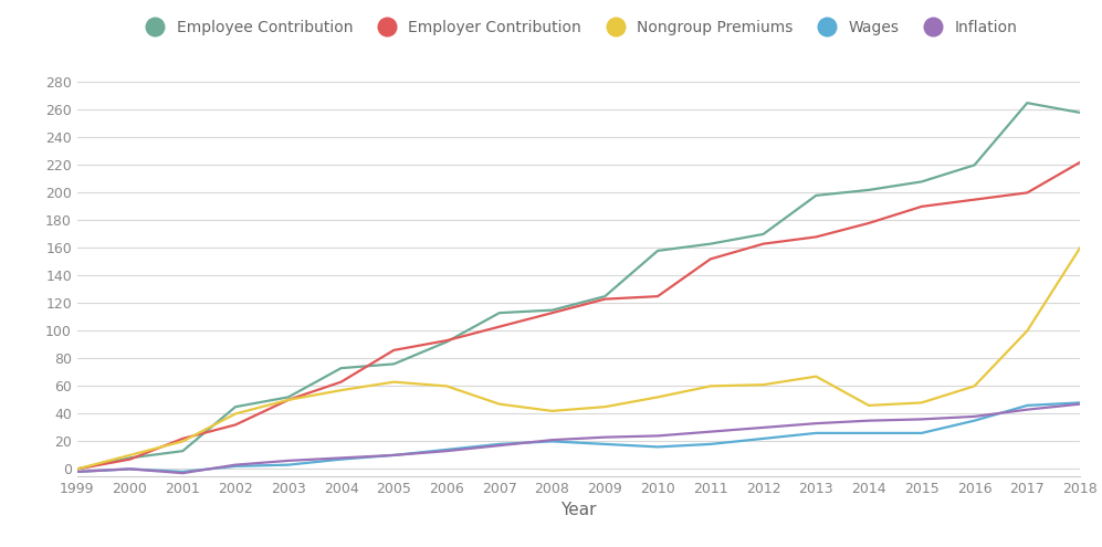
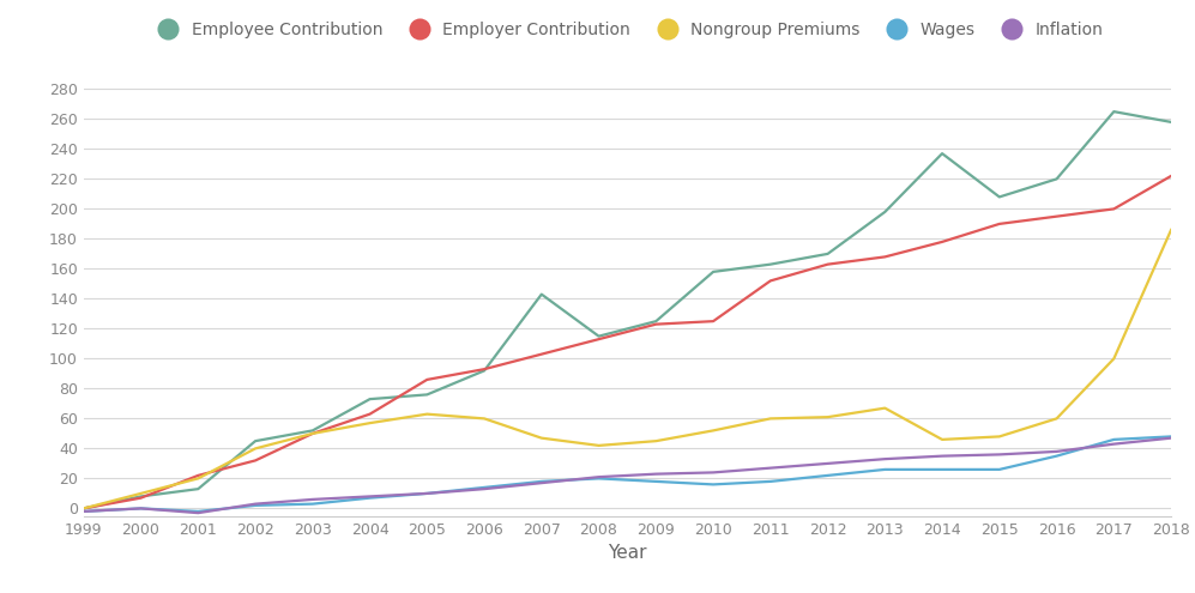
Employee Contribution/2007: 113 -> 143
Employee Contribution/2014: 202 -> 237
Nongroup Premiums/2018: 160 -> 186
